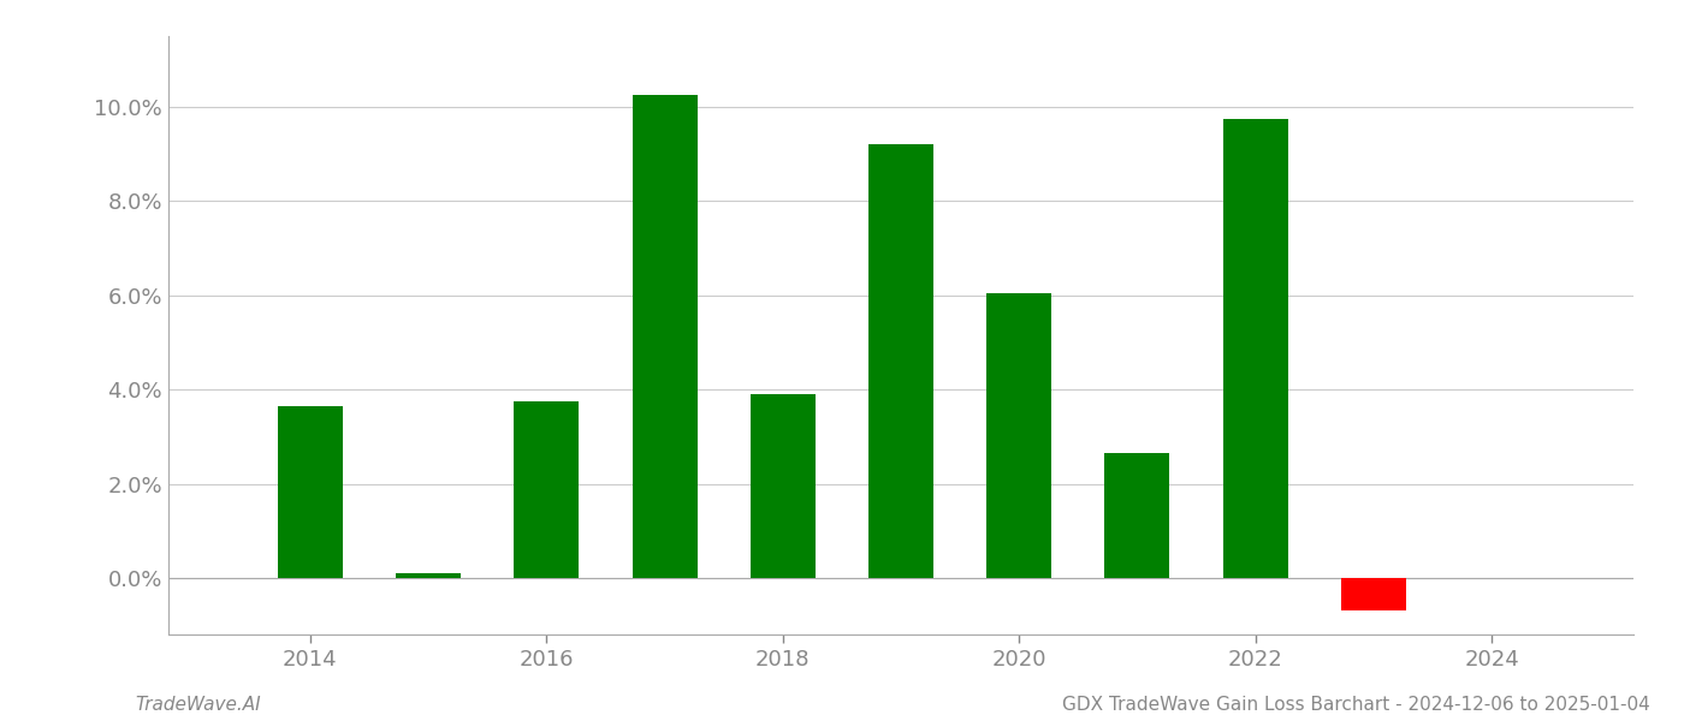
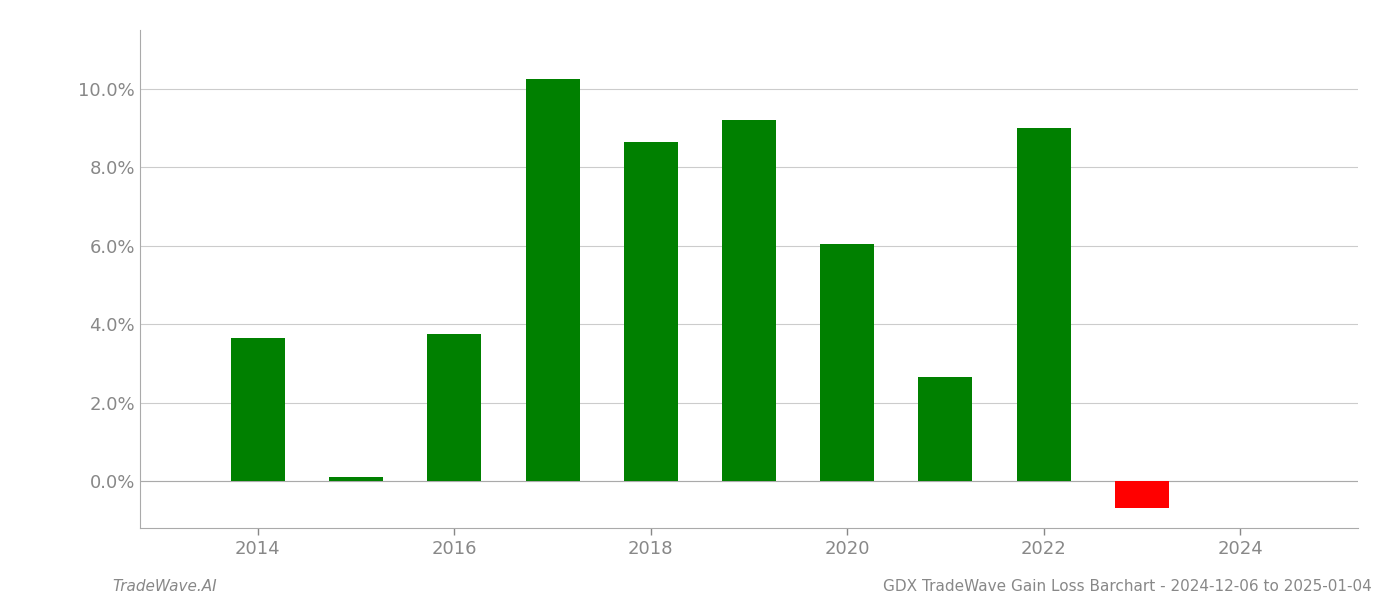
2018: 3.90% -> 8.65%
2022: 9.75% -> 9.00%
